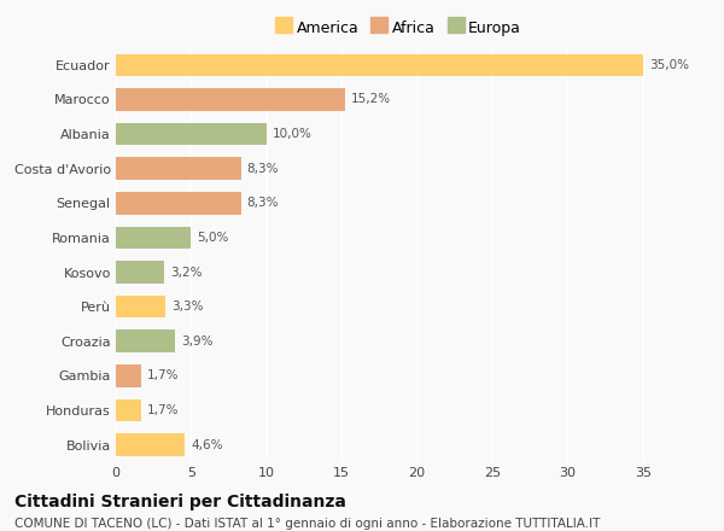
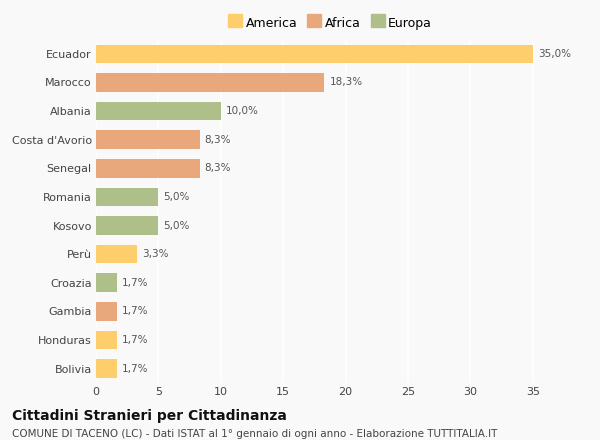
Marocco: 15,2% -> 18,3%
Kosovo: 3,2% -> 5,0%
Croazia: 3,9% -> 1,7%
Bolivia: 4,6% -> 1,7%
